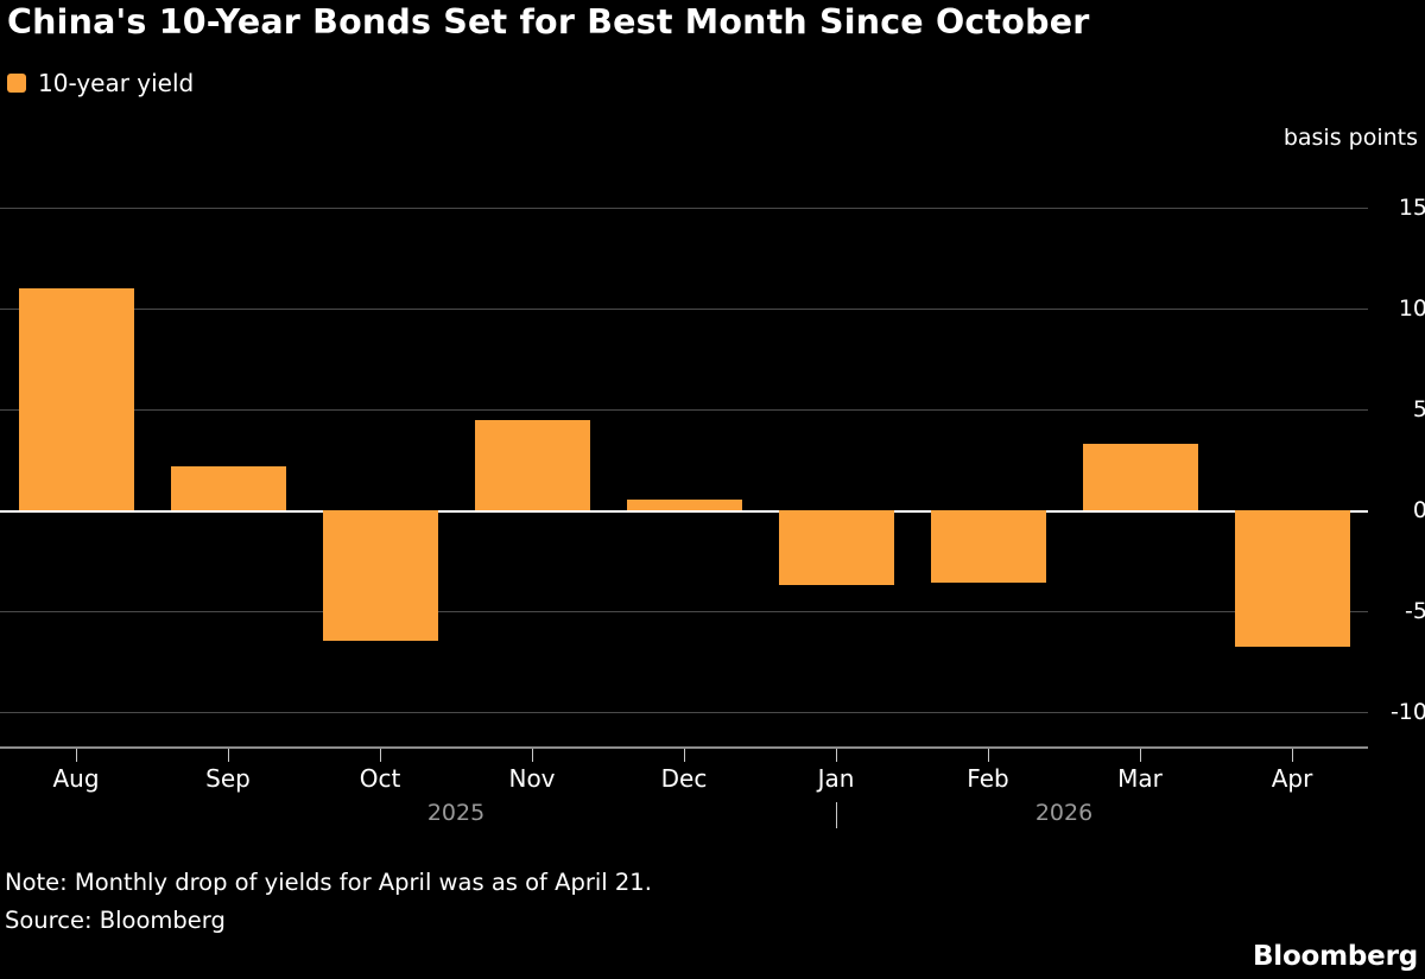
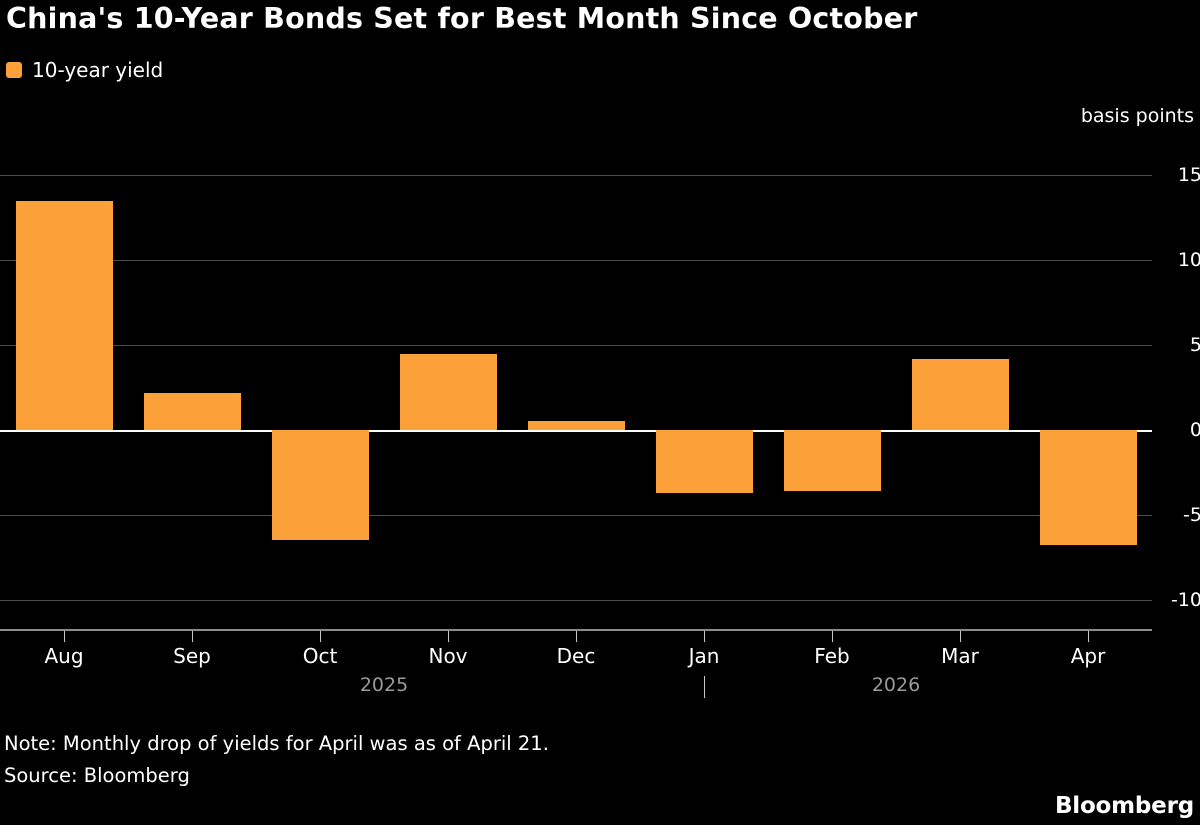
Aug: 11.0 -> 13.5
Mar: 3.3 -> 4.2
